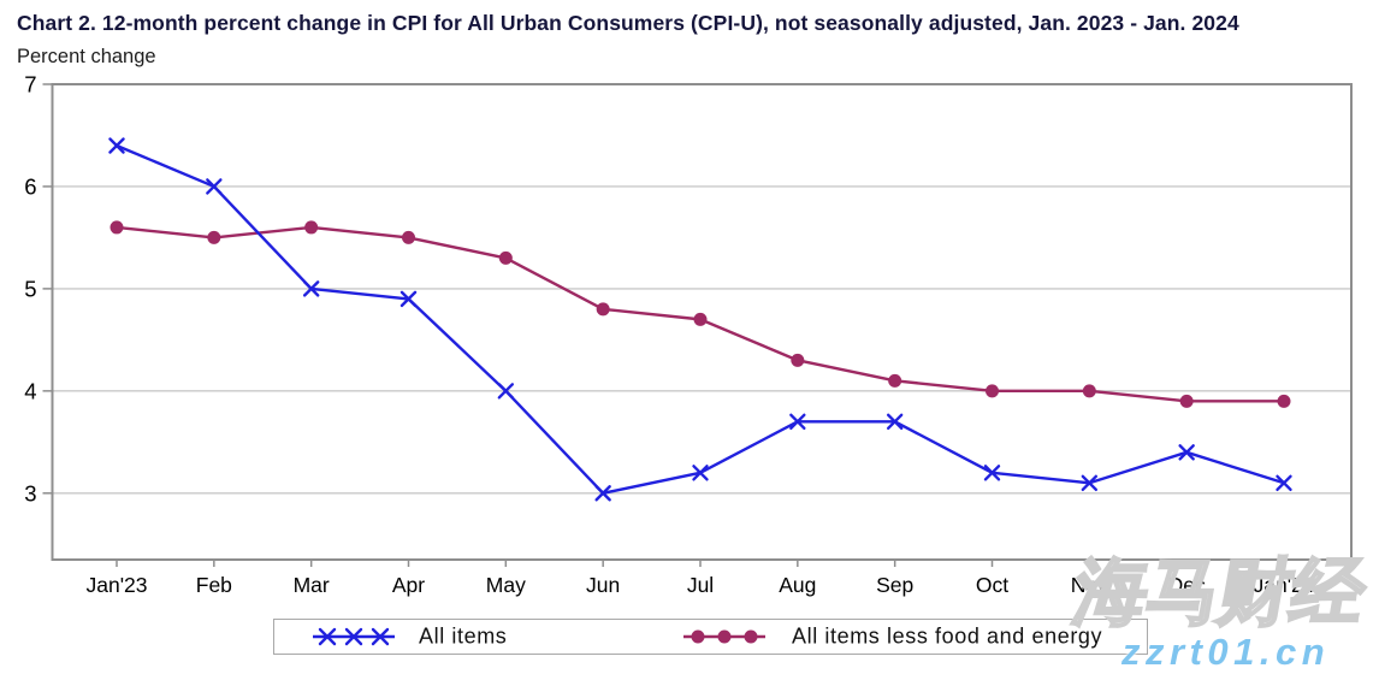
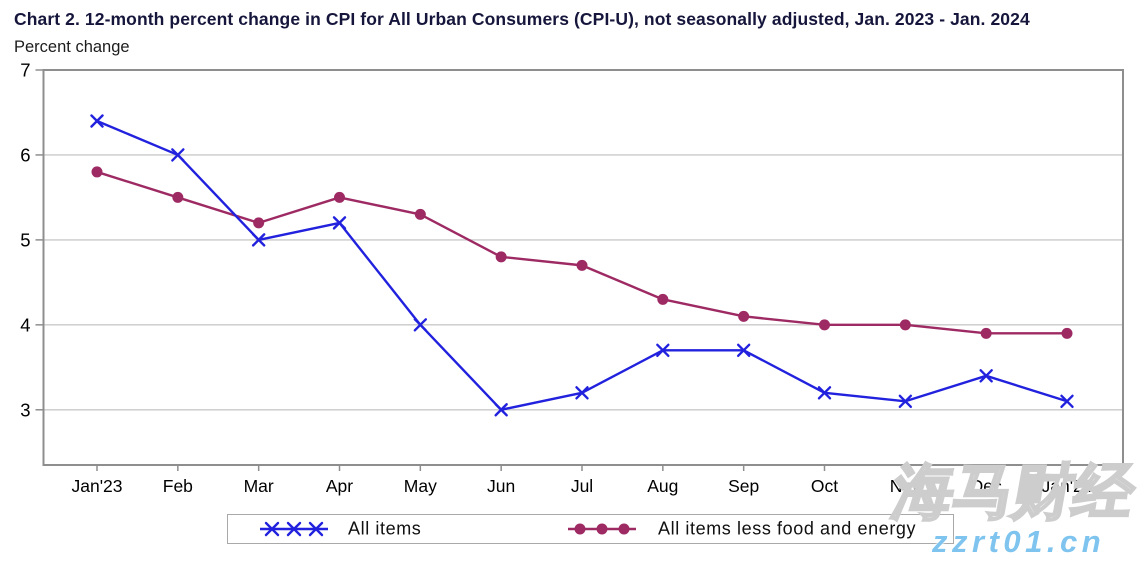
All items less food and energy/Jan'23: 5.6 -> 5.8
All items less food and energy/Mar: 5.6 -> 5.2
All items/Apr: 4.9 -> 5.2
